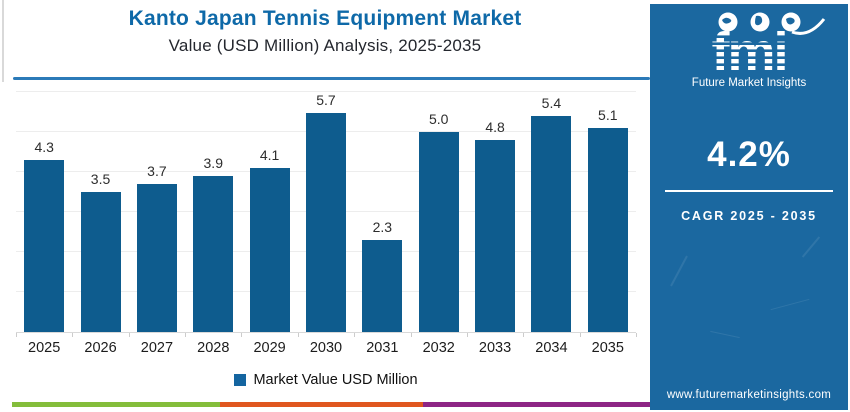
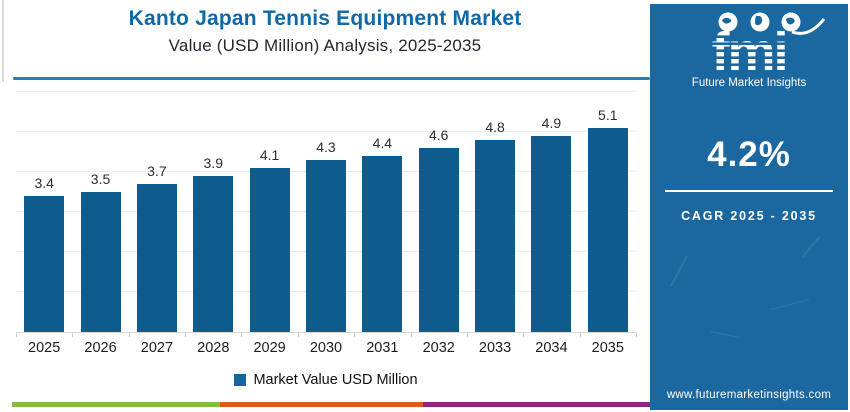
2025: 4.3 -> 3.4
2030: 5.7 -> 4.3
2031: 2.3 -> 4.4
2032: 5.0 -> 4.6
2034: 5.4 -> 4.9
